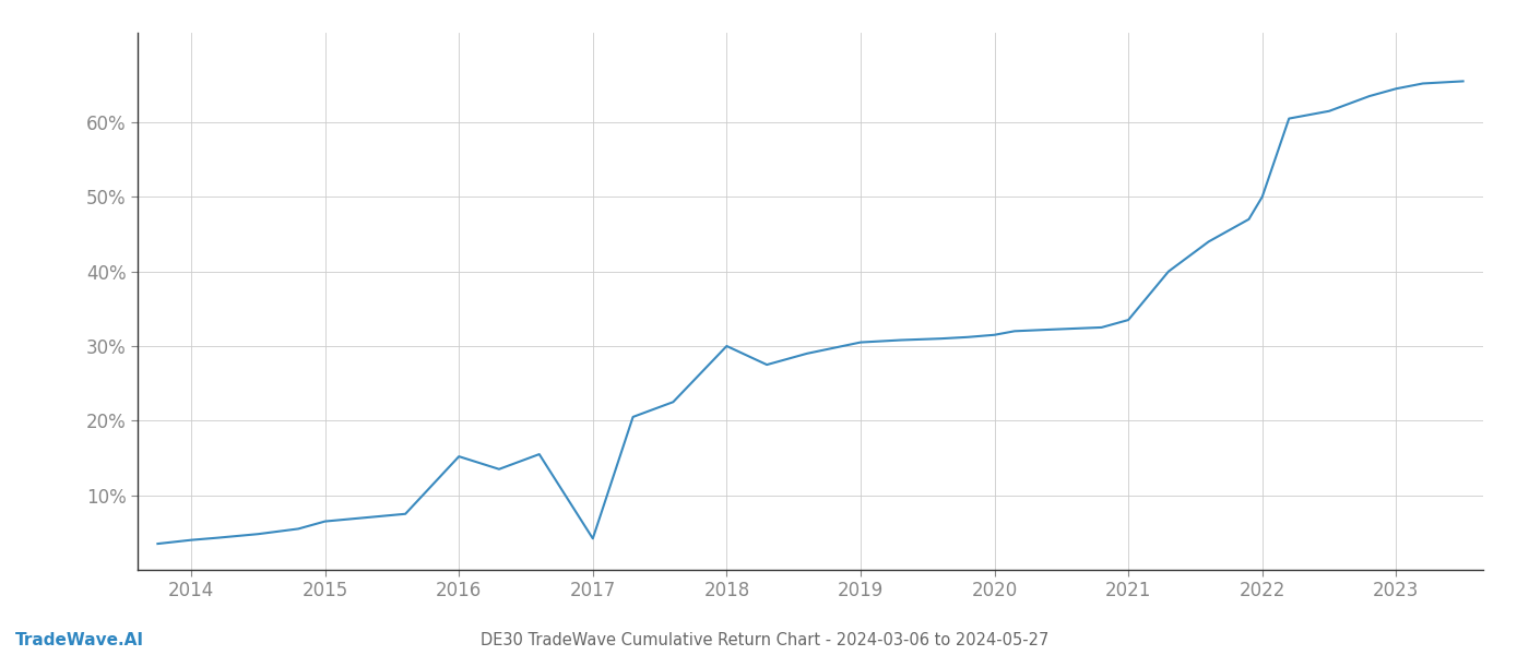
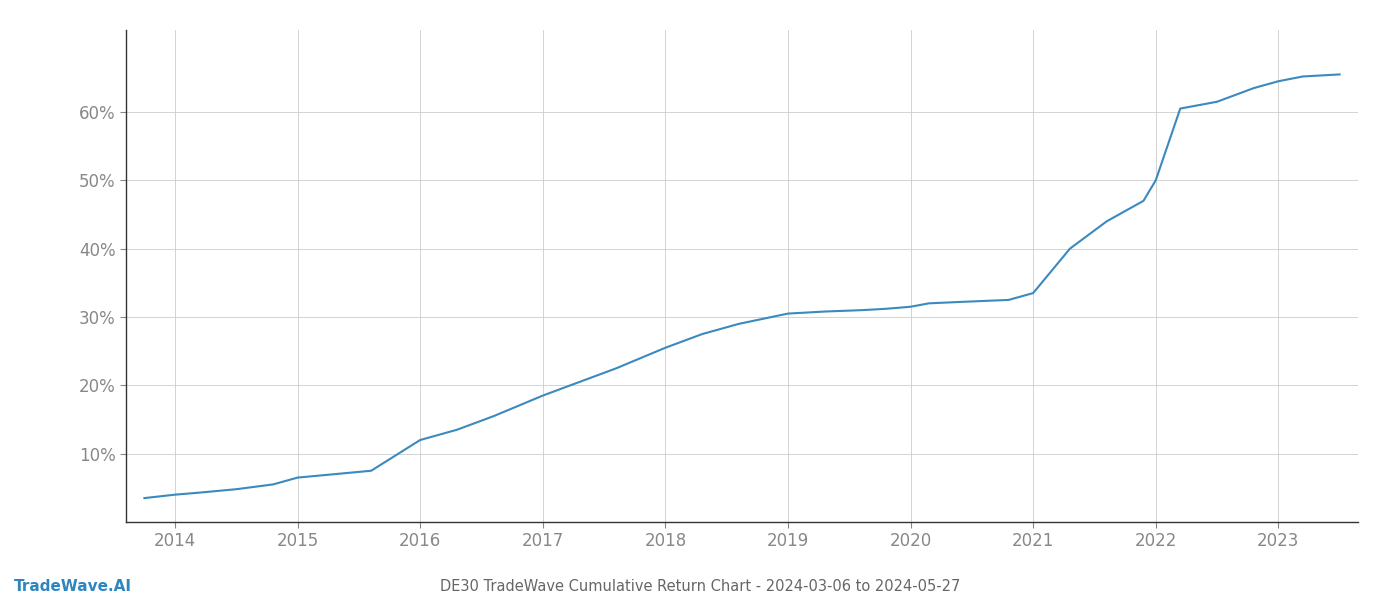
2016: 15.2% -> 12.0%
2017: 4.2% -> 18.5%
2018: 30.0% -> 25.5%
